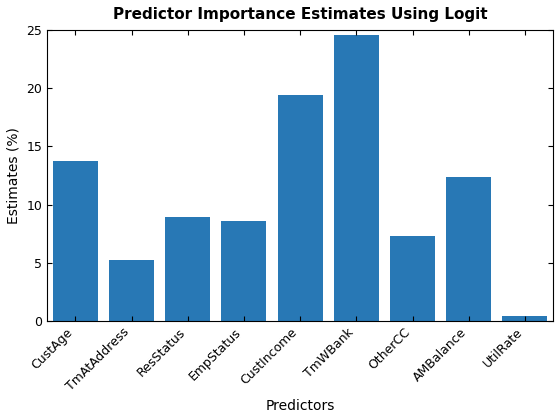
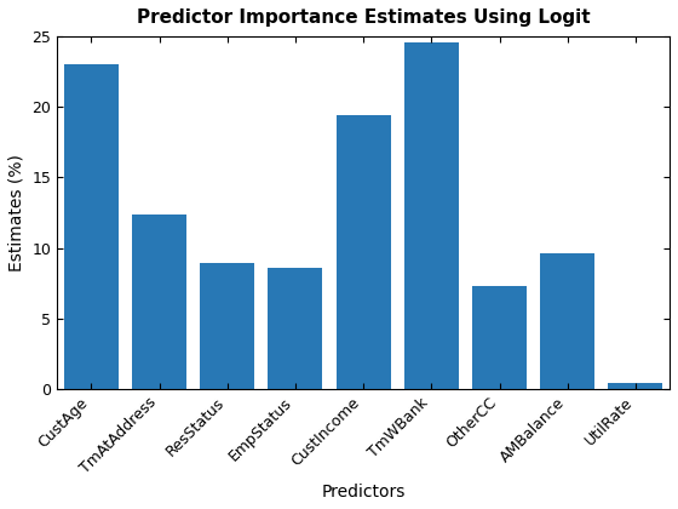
CustAge: 13.7 -> 23.0
TmAtAddress: 5.2 -> 12.4
AMBalance: 12.4 -> 9.6
